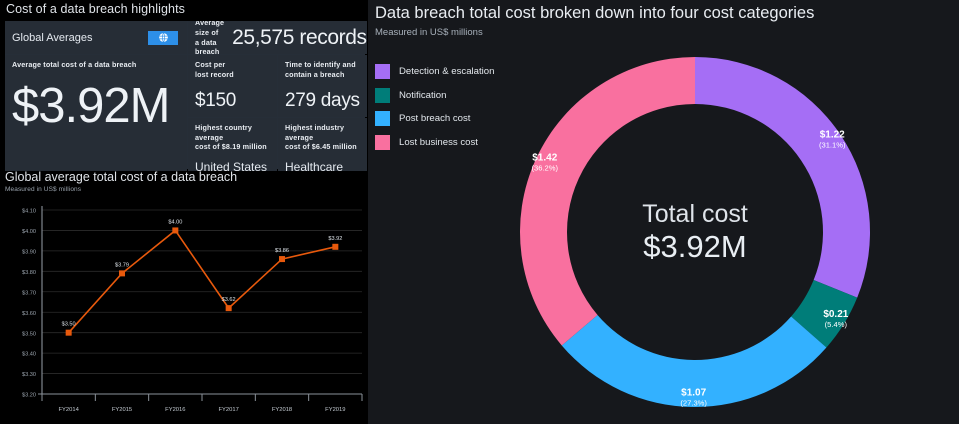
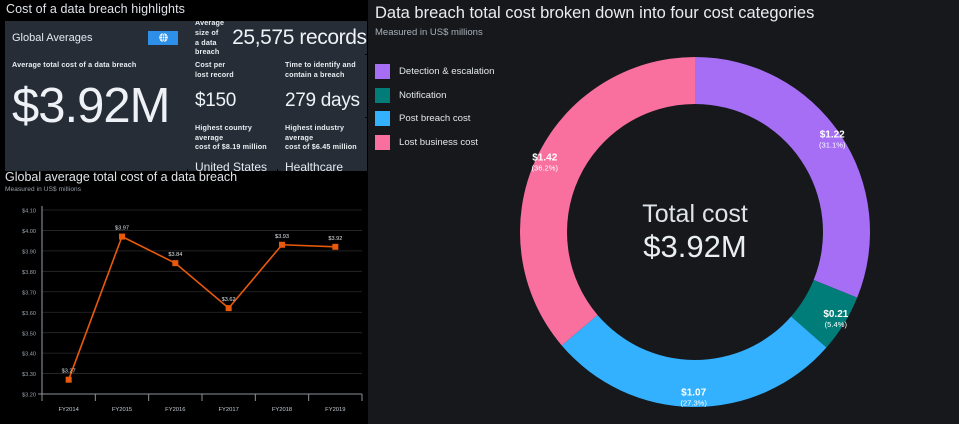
Global average total cost of a data breach/FY2014: $3.50 -> $3.27
Global average total cost of a data breach/FY2015: $3.79 -> $3.97
Global average total cost of a data breach/FY2016: $4.00 -> $3.84
Global average total cost of a data breach/FY2018: $3.86 -> $3.93
